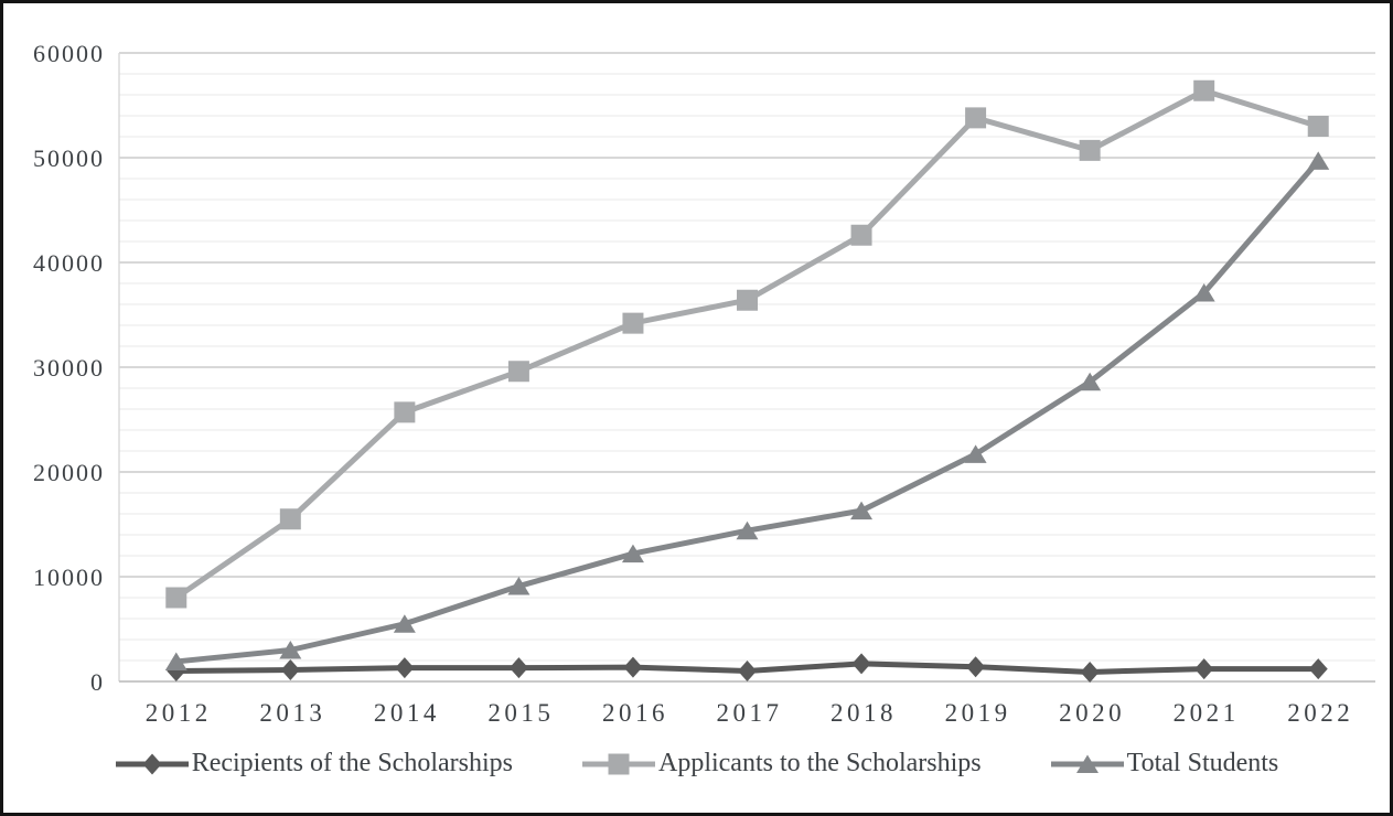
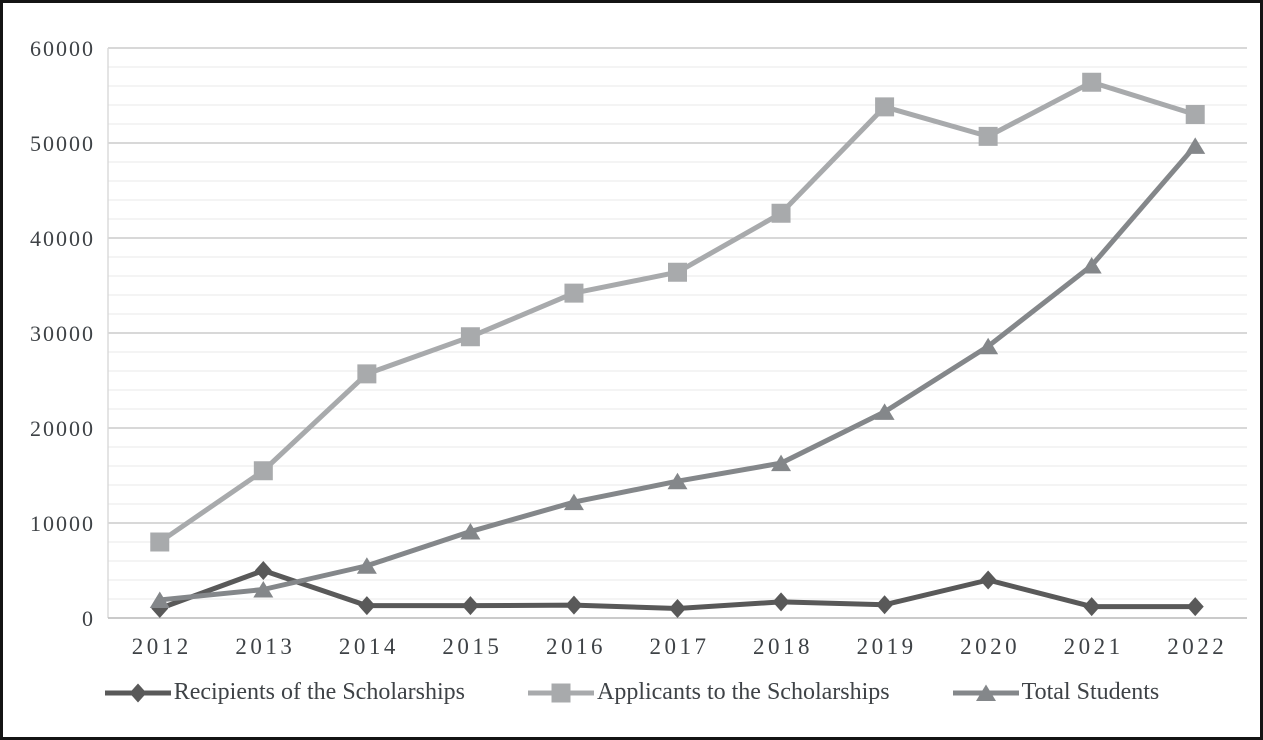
Recipients of the Scholarships/2013: 1000 -> 5000
Recipients of the Scholarships/2020: 1000 -> 4000
